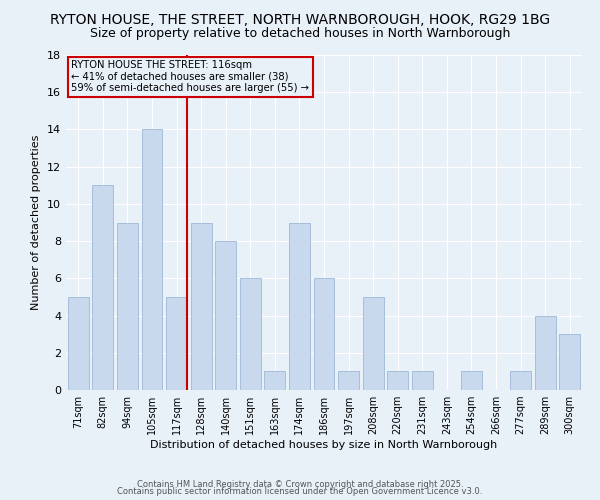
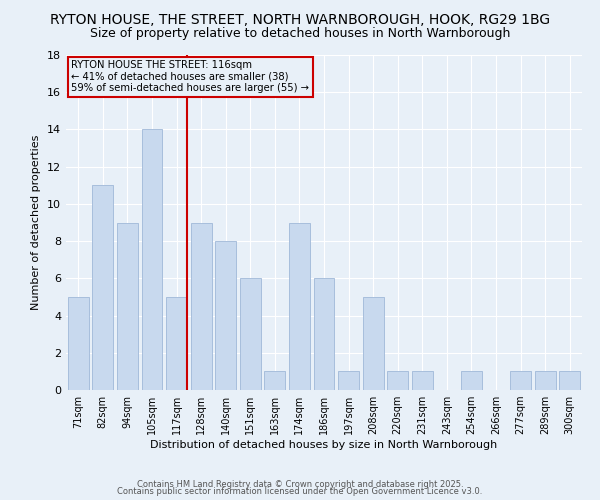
289sqm: 4 -> 1
300sqm: 3 -> 1
